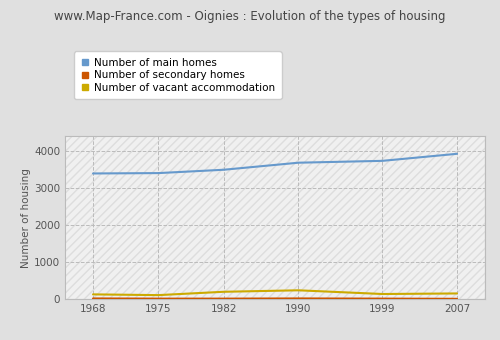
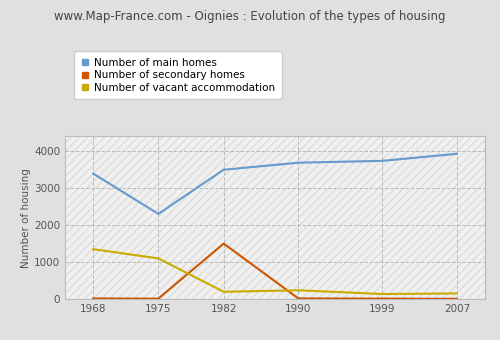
Number of vacant accommodation/1968: 130 -> 1350
Number of main homes/1975: 3400 -> 2300
Number of vacant accommodation/1975: 110 -> 1100
Number of secondary homes/1982: 20 -> 1500
